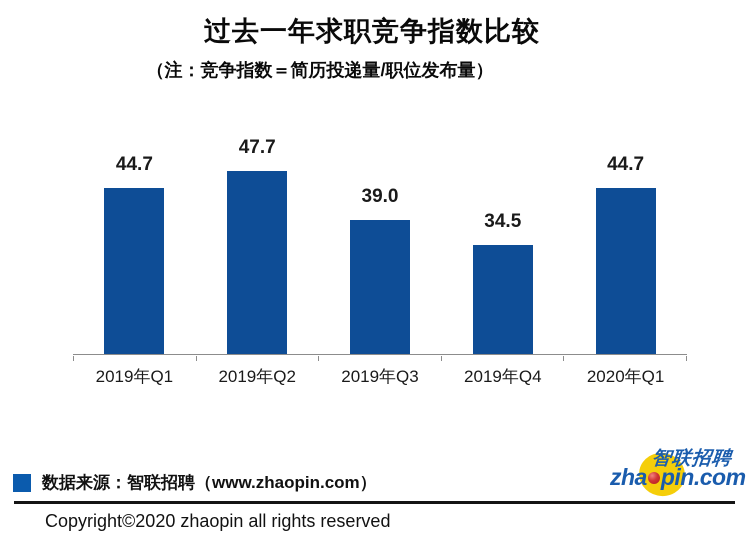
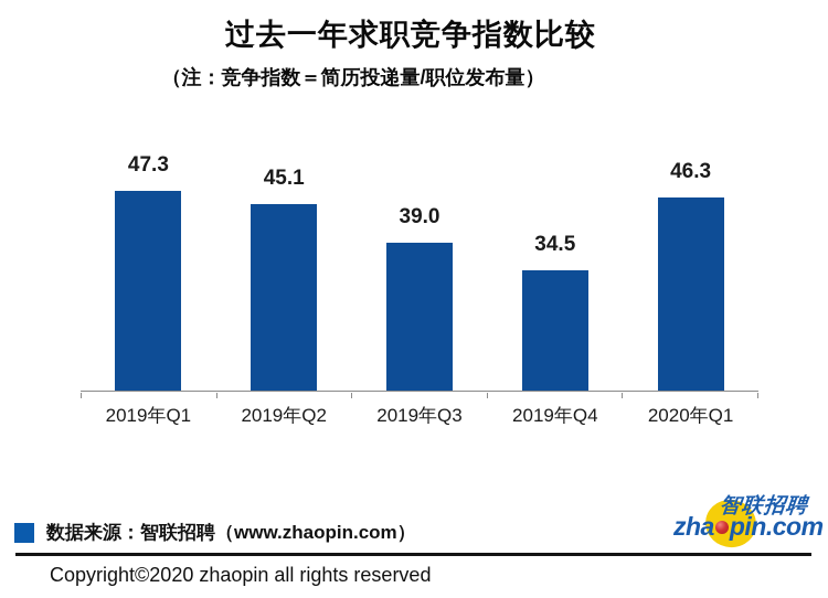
2019年Q1: 44.7 -> 47.3
2019年Q2: 47.7 -> 45.1
2020年Q1: 44.7 -> 46.3
